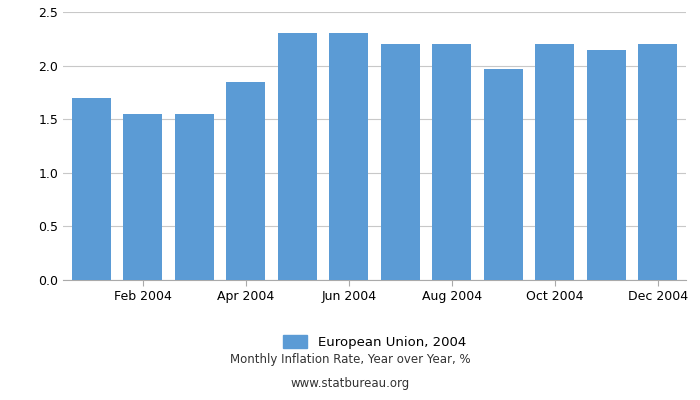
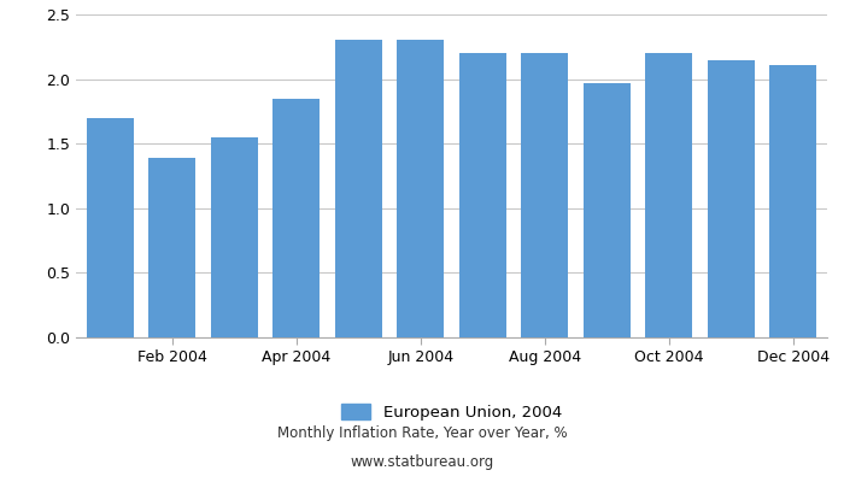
Feb 2004: 1.55 -> 1.39
Dec 2004: 2.20 -> 2.11
